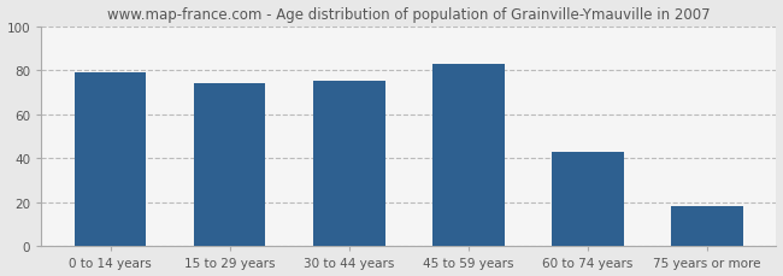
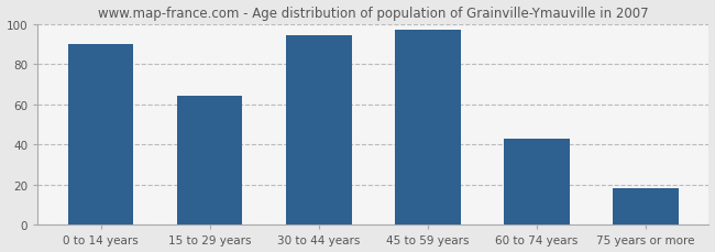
0 to 14 years: 79 -> 90
15 to 29 years: 74 -> 64
30 to 44 years: 75 -> 94
45 to 59 years: 83 -> 97
